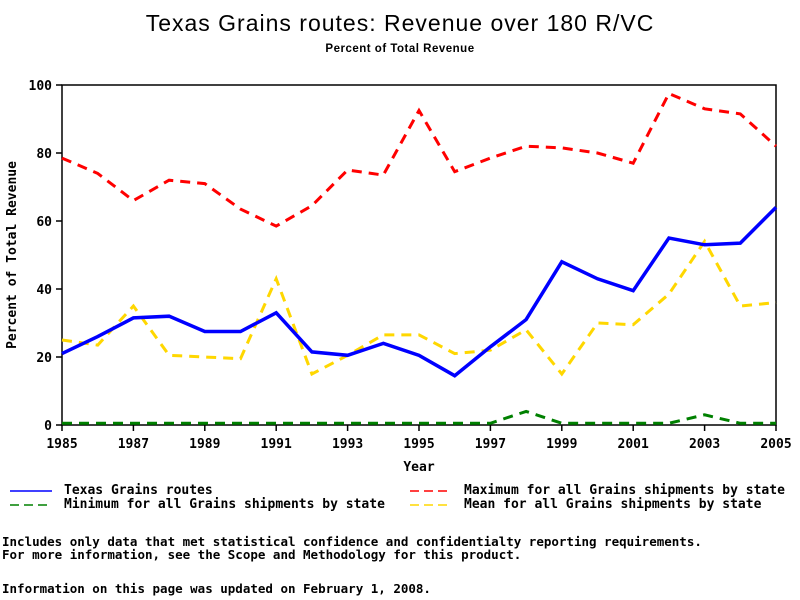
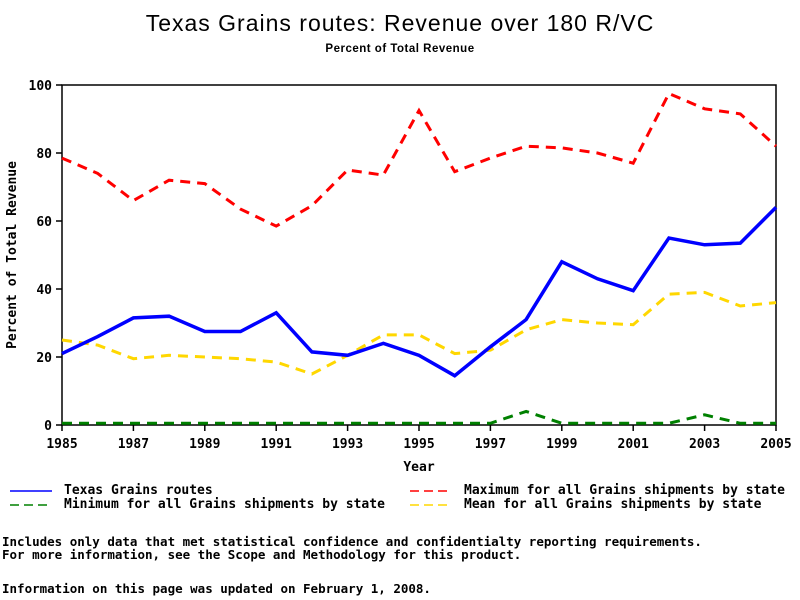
Mean for all Grains shipments by state/1987: 35 -> 20
Mean for all Grains shipments by state/1991: 43 -> 18
Mean for all Grains shipments by state/1999: 15 -> 31
Mean for all Grains shipments by state/2003: 54 -> 39
